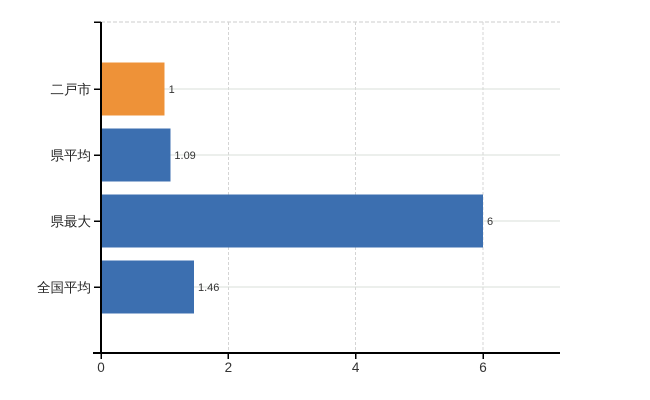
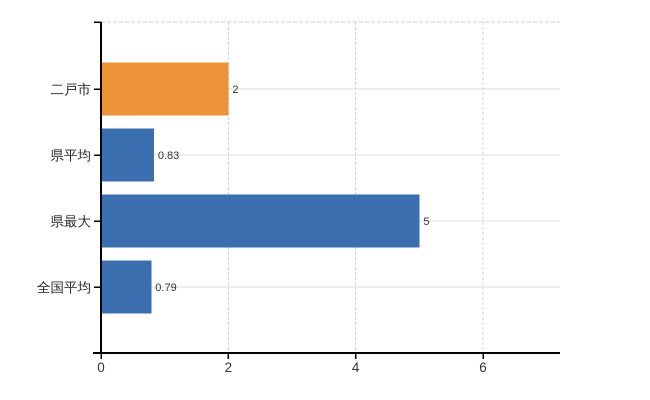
二戸市: 1 -> 2
県平均: 1.09 -> 0.83
県最大: 6 -> 5
全国平均: 1.46 -> 0.79
